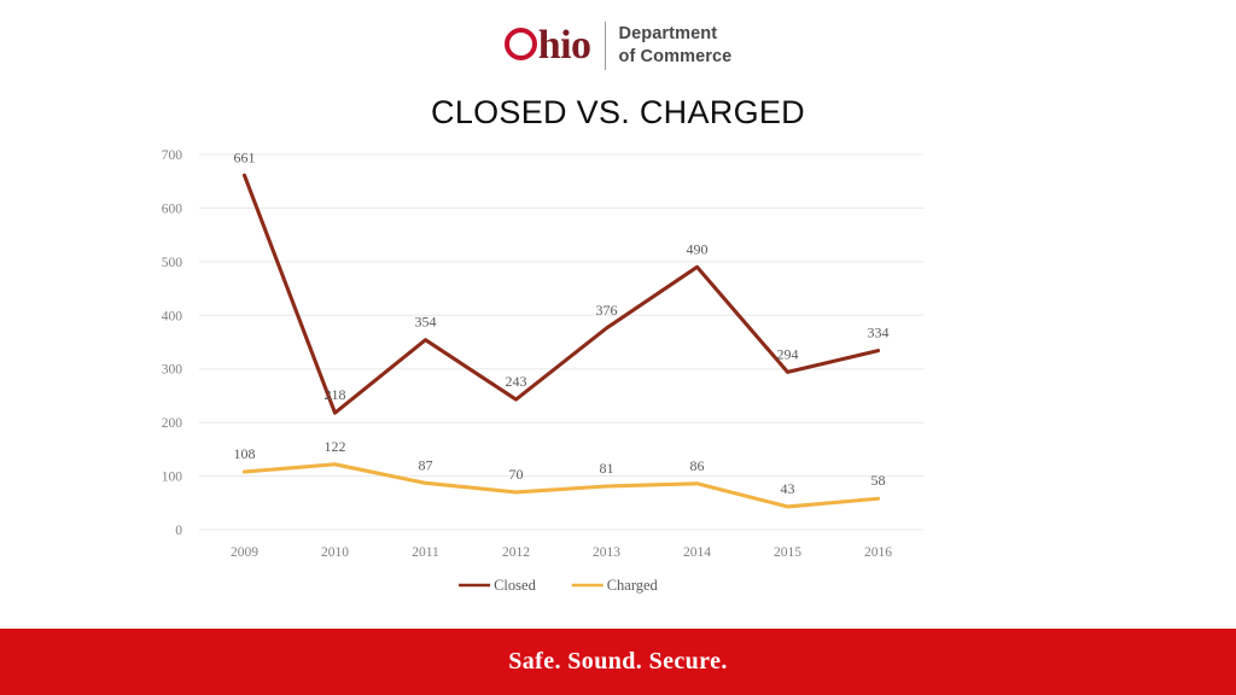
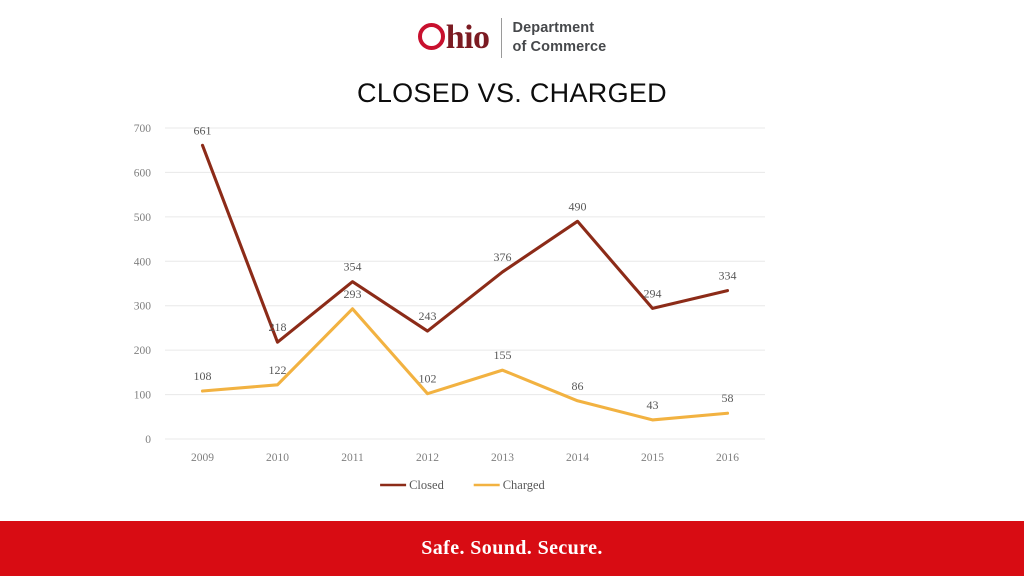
Charged/2011: 87 -> 293
Charged/2012: 70 -> 102
Charged/2013: 81 -> 155
